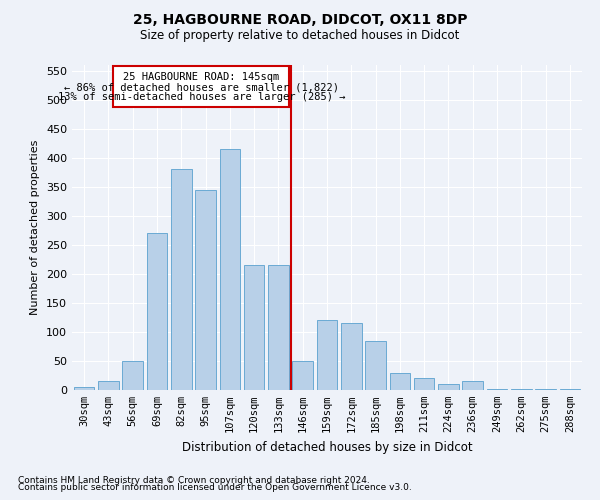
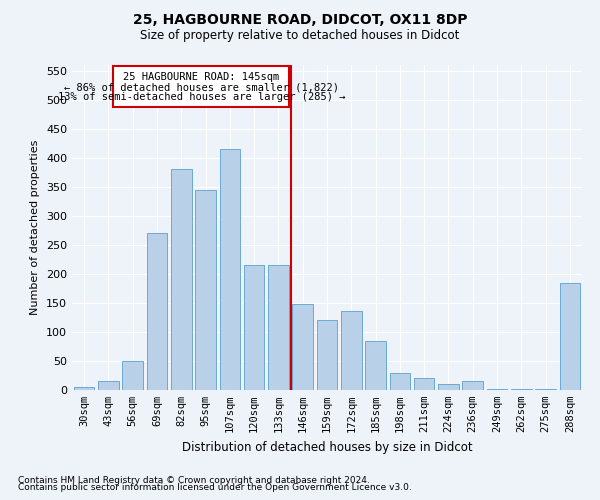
146sqm: 50 -> 148
172sqm: 115 -> 136
288sqm: 2 -> 184
